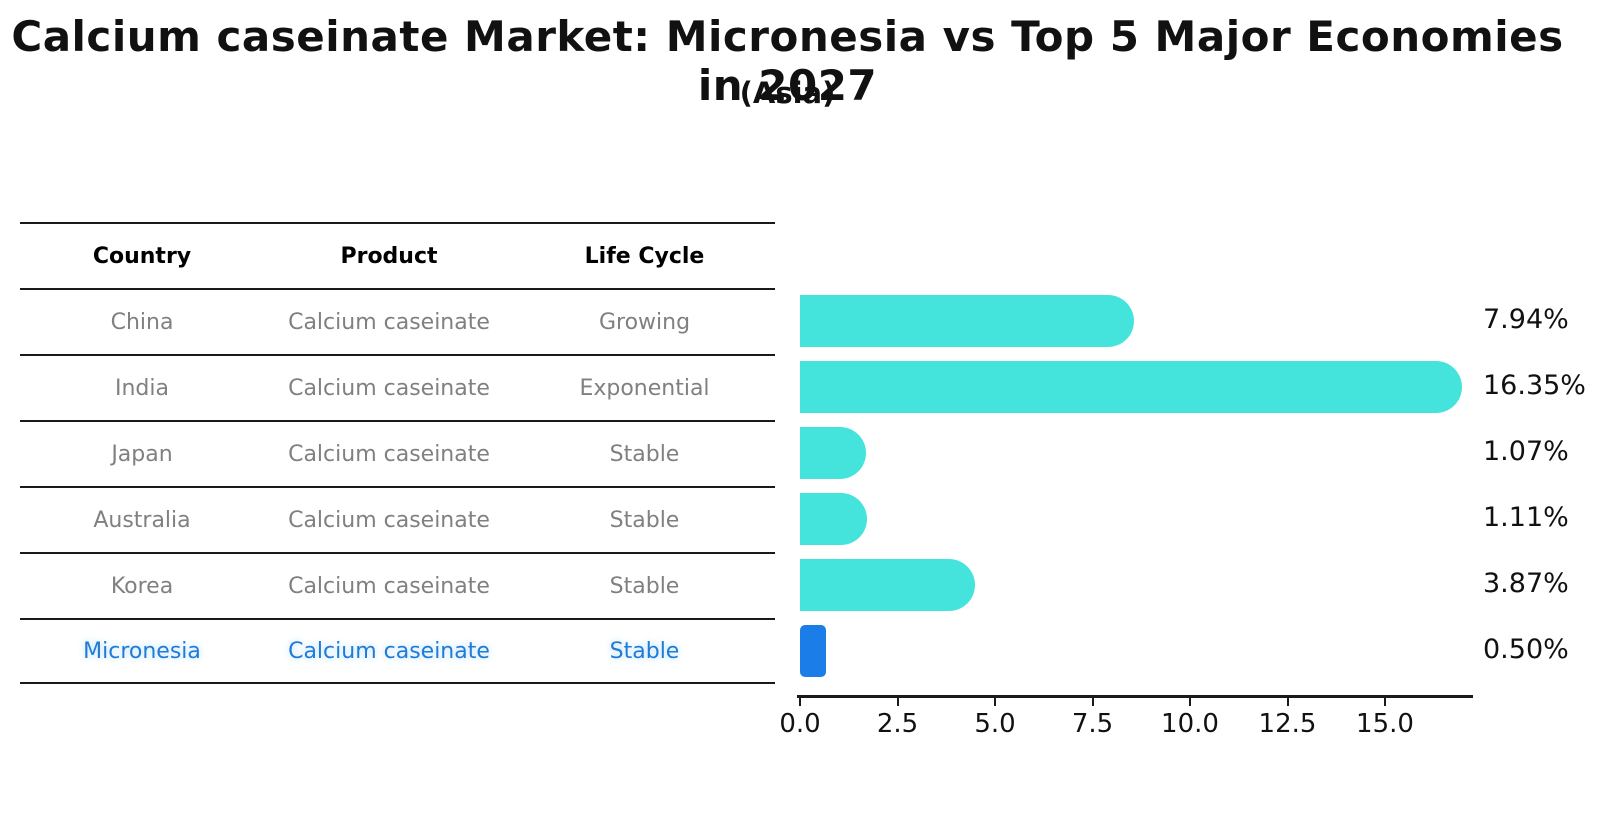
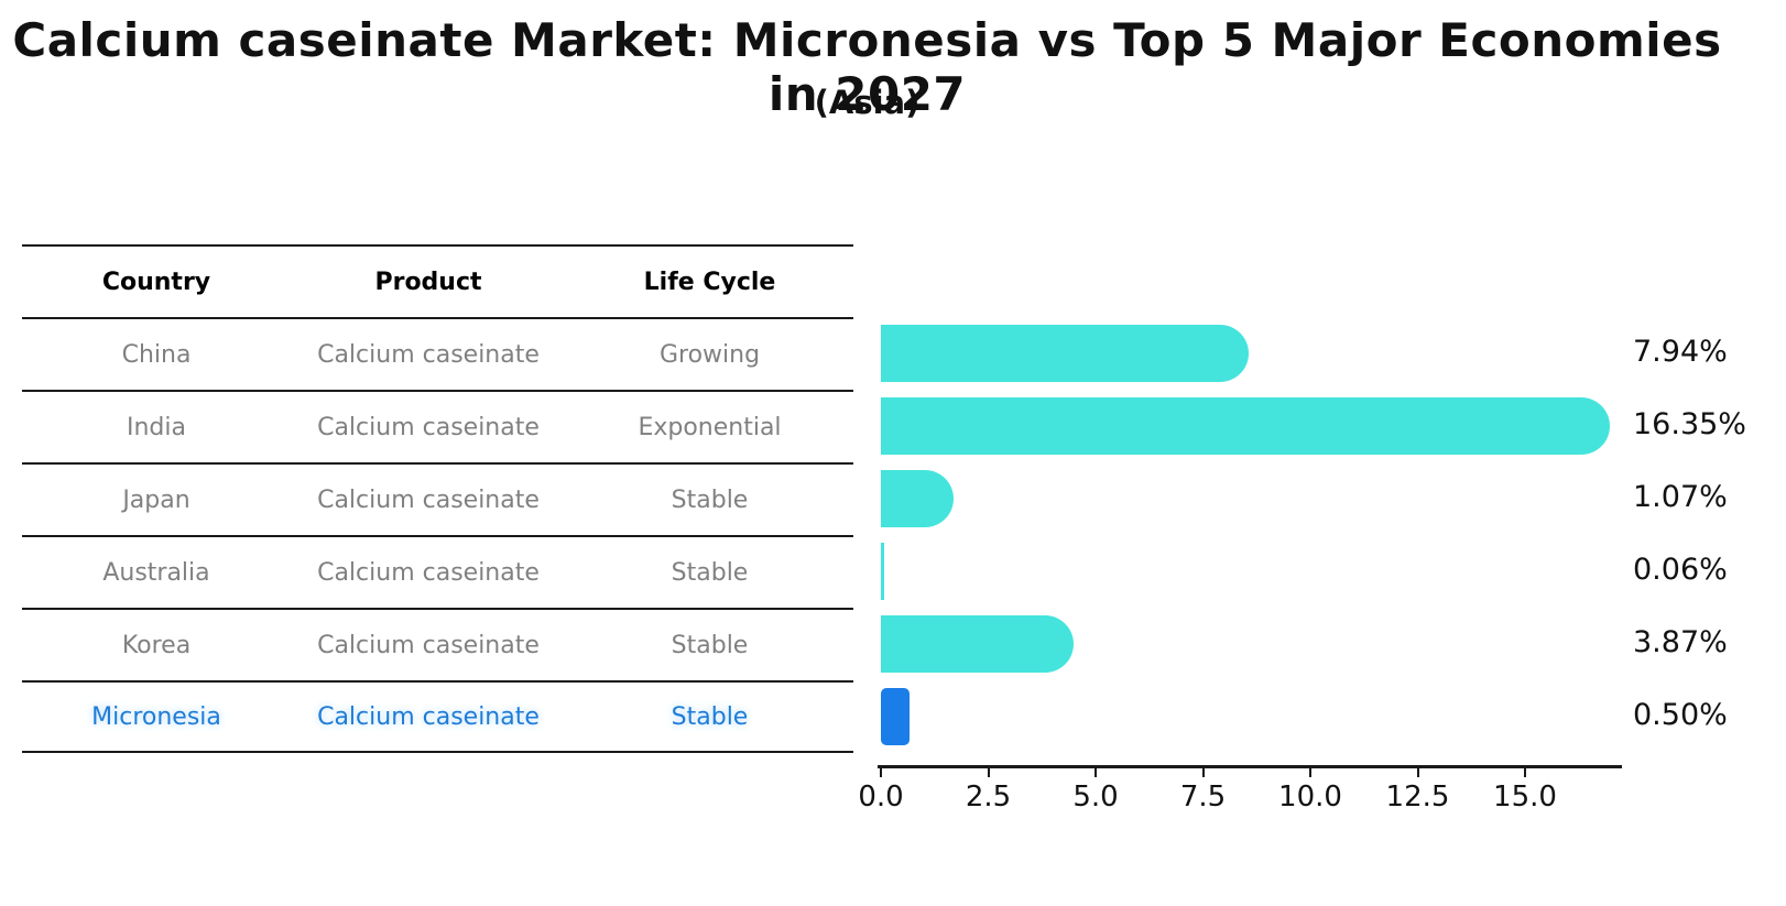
Australia: 1.11% -> 0.06%
